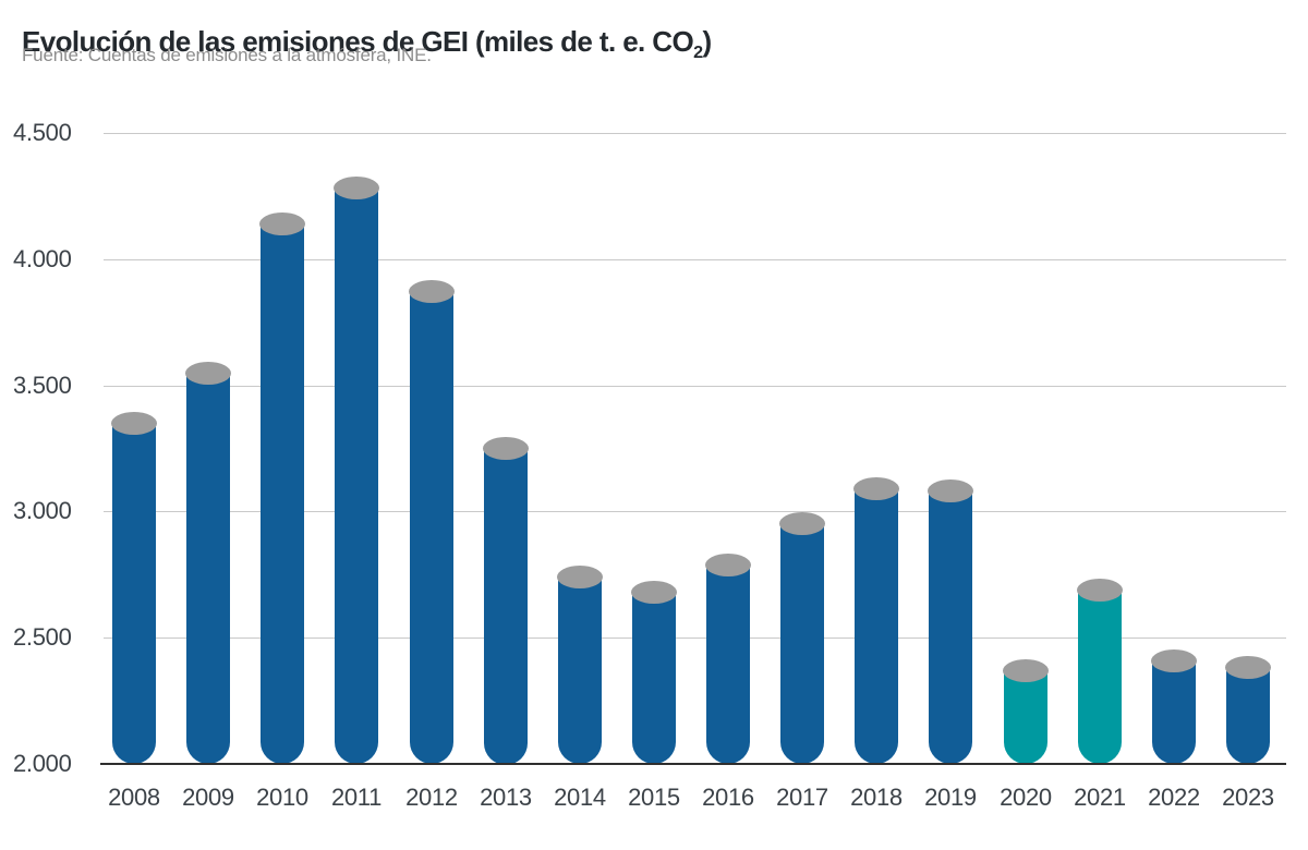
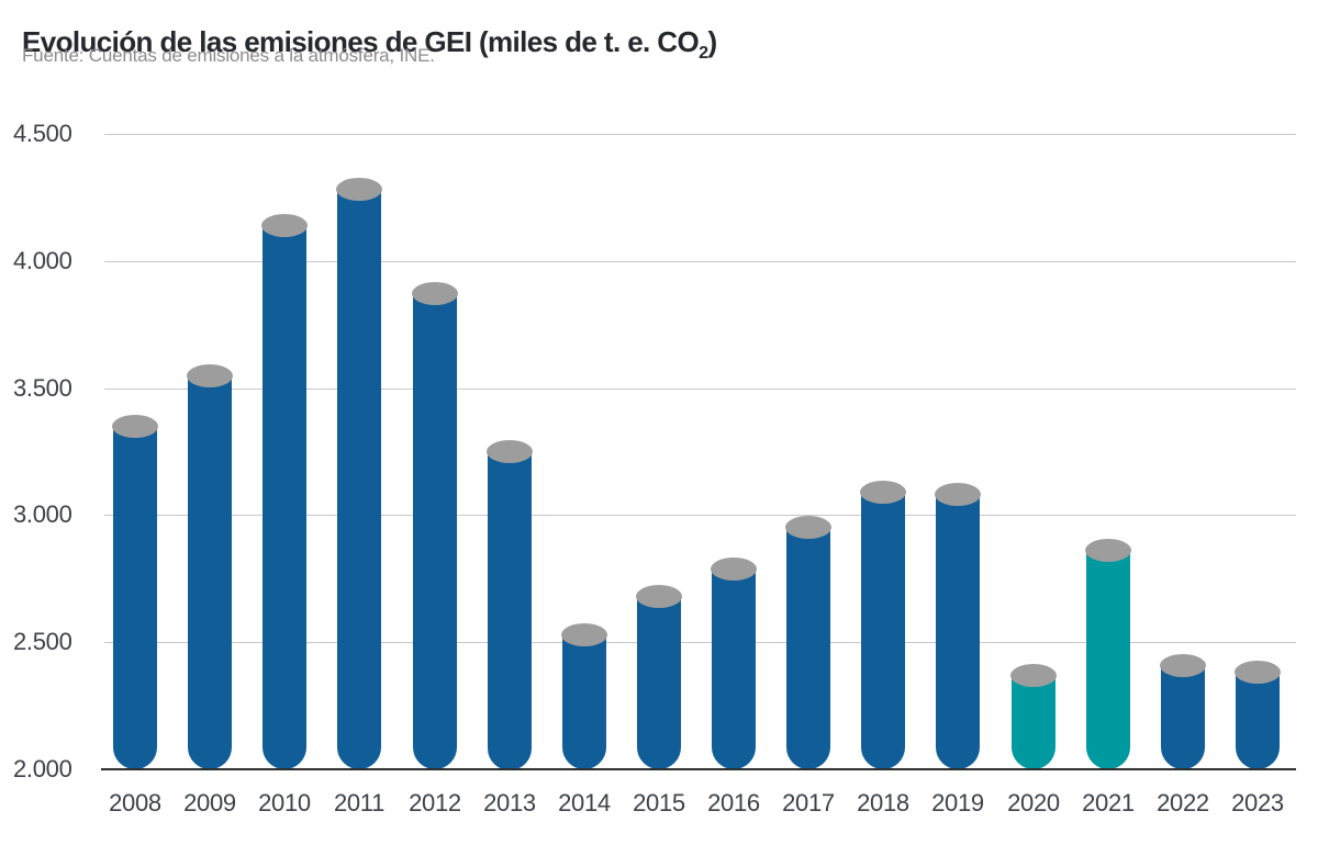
2014: 2740 -> 2530
2021: 2690 -> 2860
